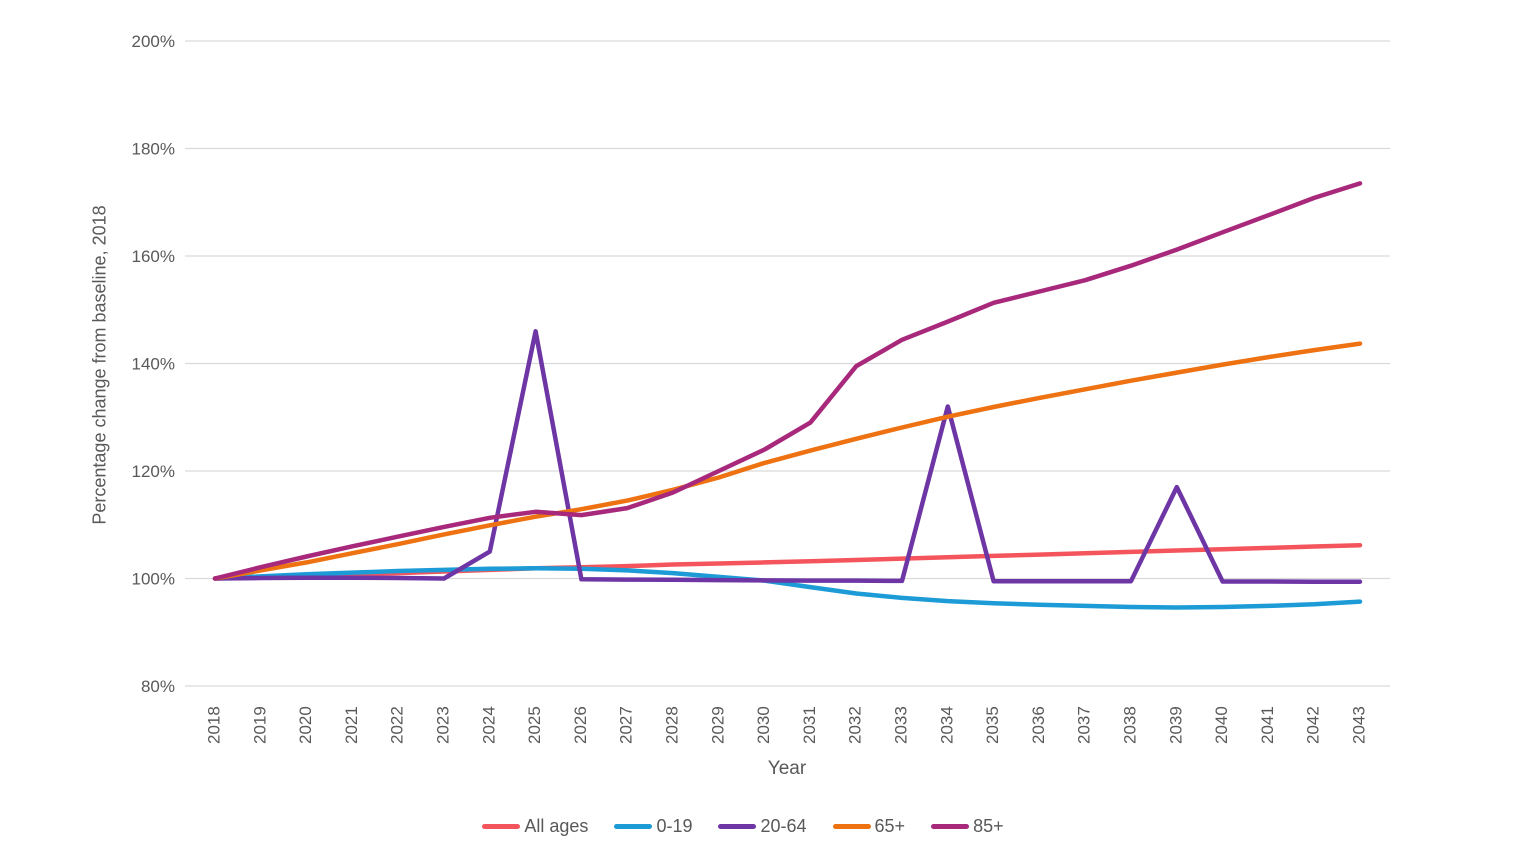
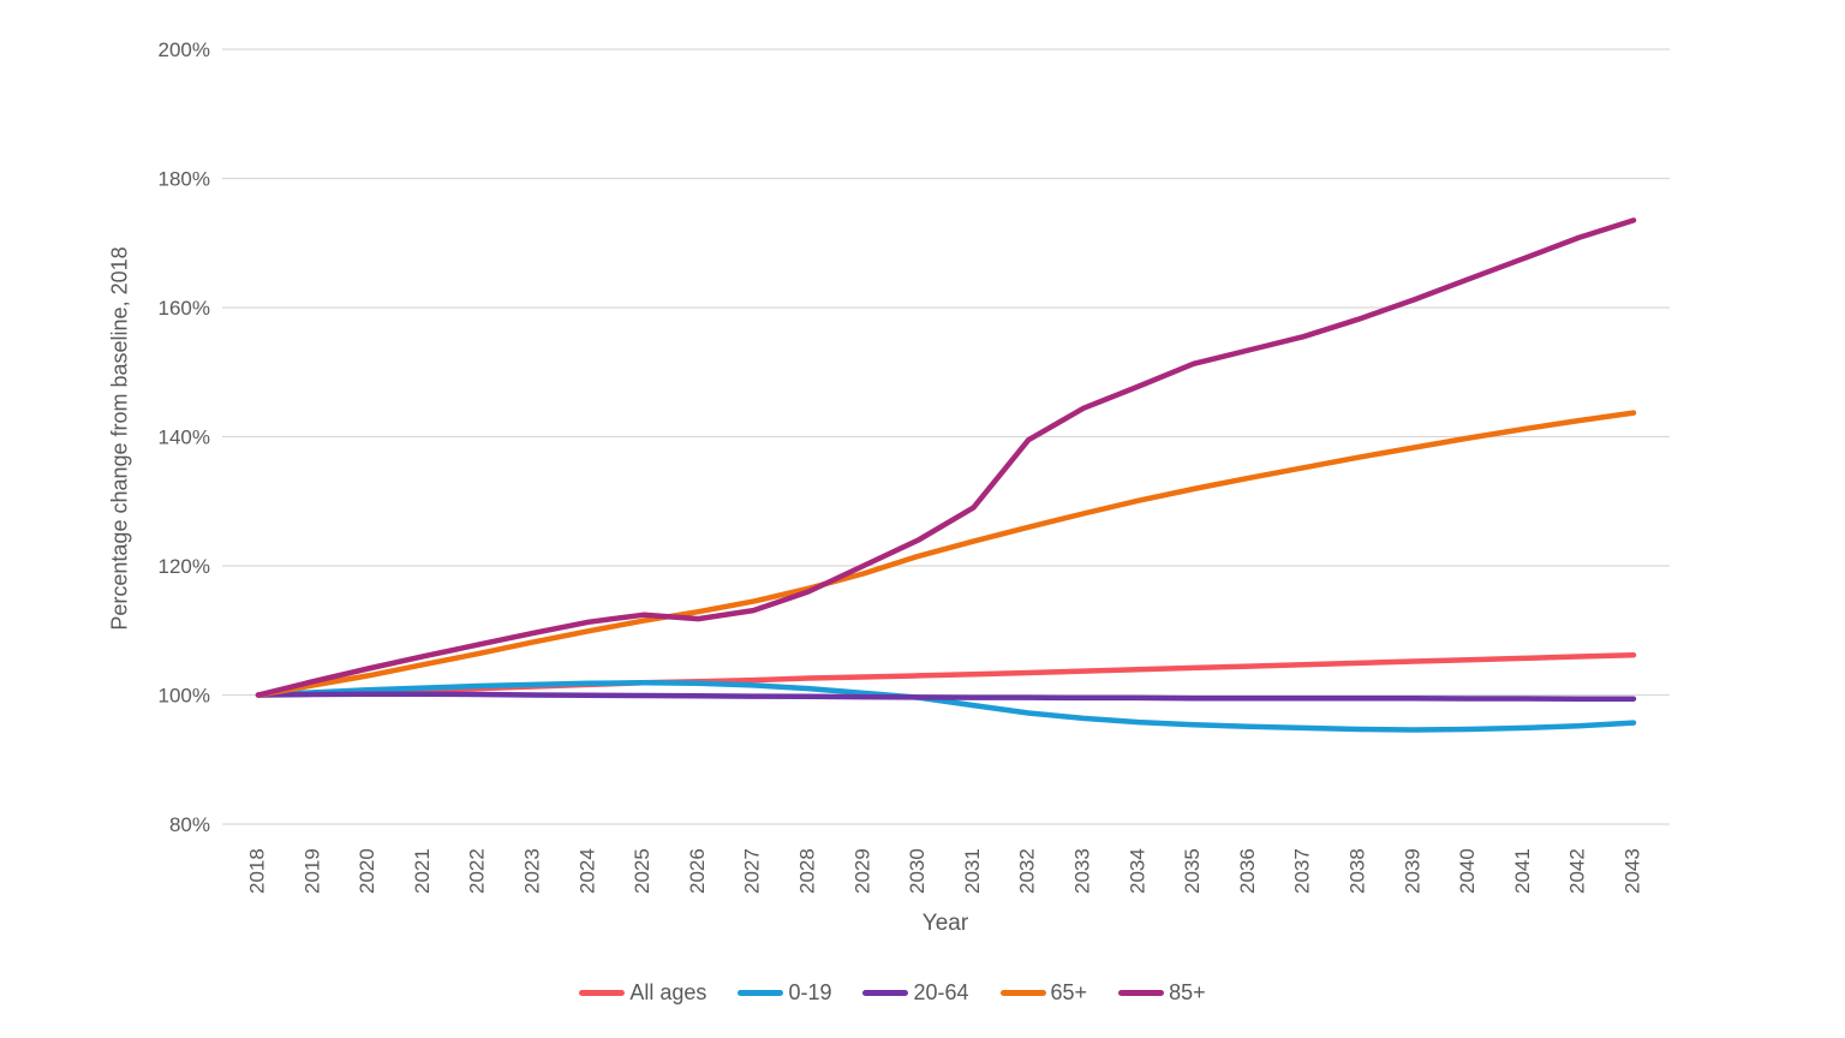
20-64/2024: 105% -> 100%
20-64/2025: 146% -> 100%
20-64/2034: 132% -> 100%
20-64/2039: 117% -> 100%
